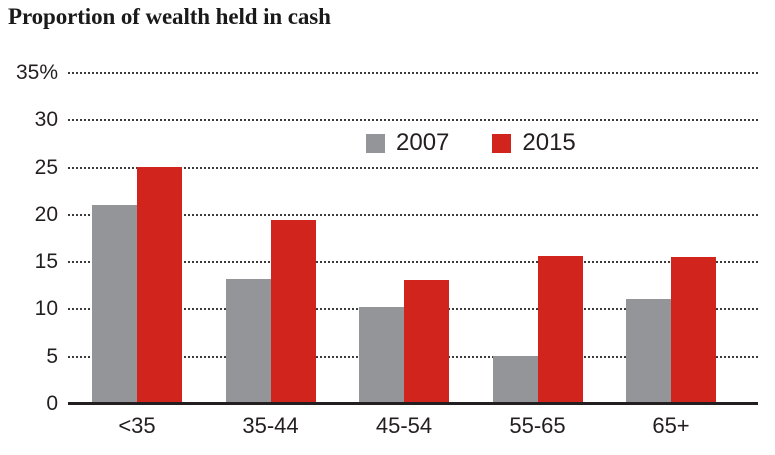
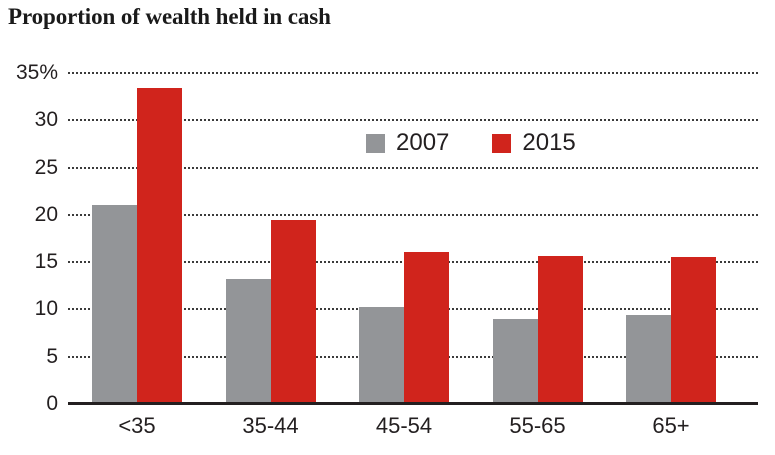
2015/<35: 25% -> 33%
2015/45-54: 13% -> 16%
2007/55-65: 5% -> 9%
2007/65+: 11% -> 9%
